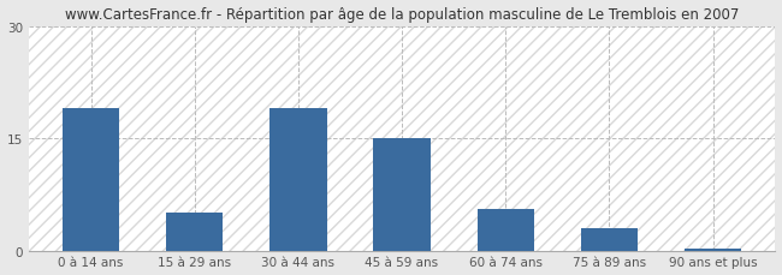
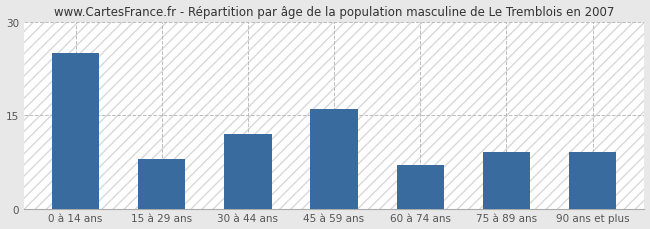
0 à 14 ans: 19.0 -> 25.0
15 à 29 ans: 5.0 -> 8.0
30 à 44 ans: 19.0 -> 12.0
45 à 59 ans: 15.0 -> 16.0
60 à 74 ans: 5.5 -> 7.0
75 à 89 ans: 3.0 -> 9.0
90 ans et plus: 0.2 -> 9.0
